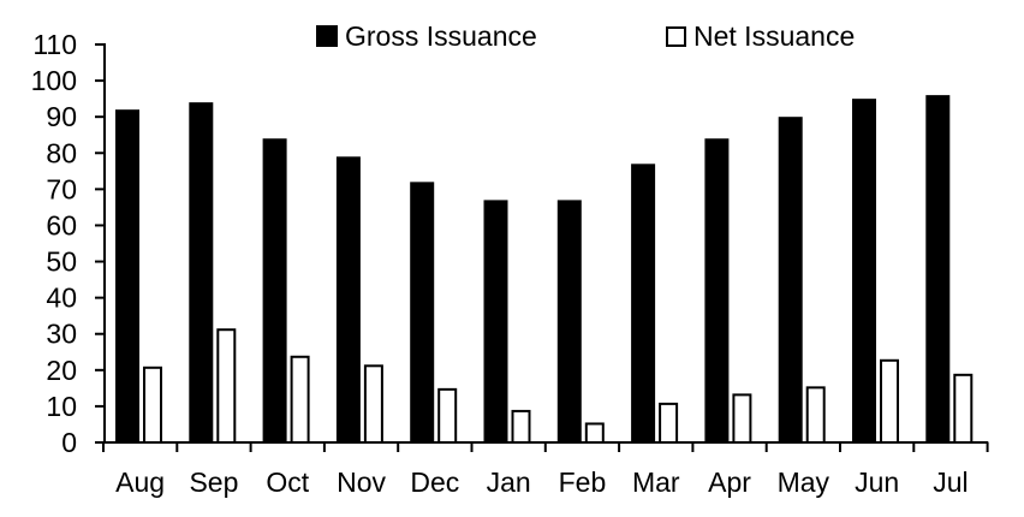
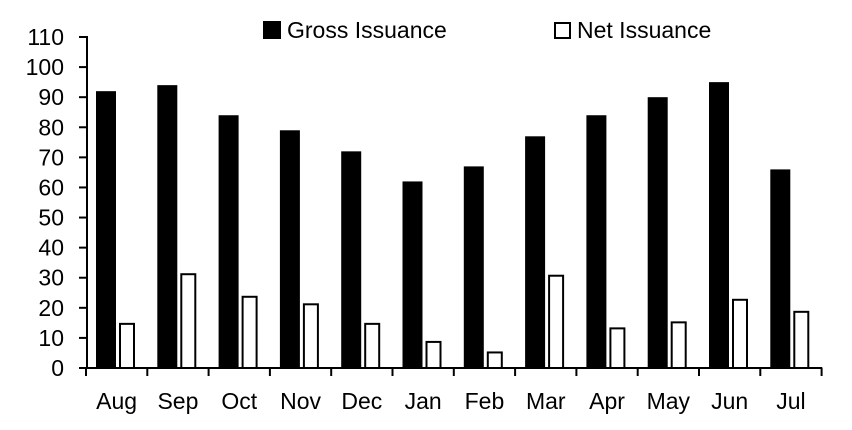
Net Issuance/Aug: 21 -> 15
Gross Issuance/Jan: 67 -> 62
Net Issuance/Mar: 11 -> 31
Gross Issuance/Jul: 96 -> 66
